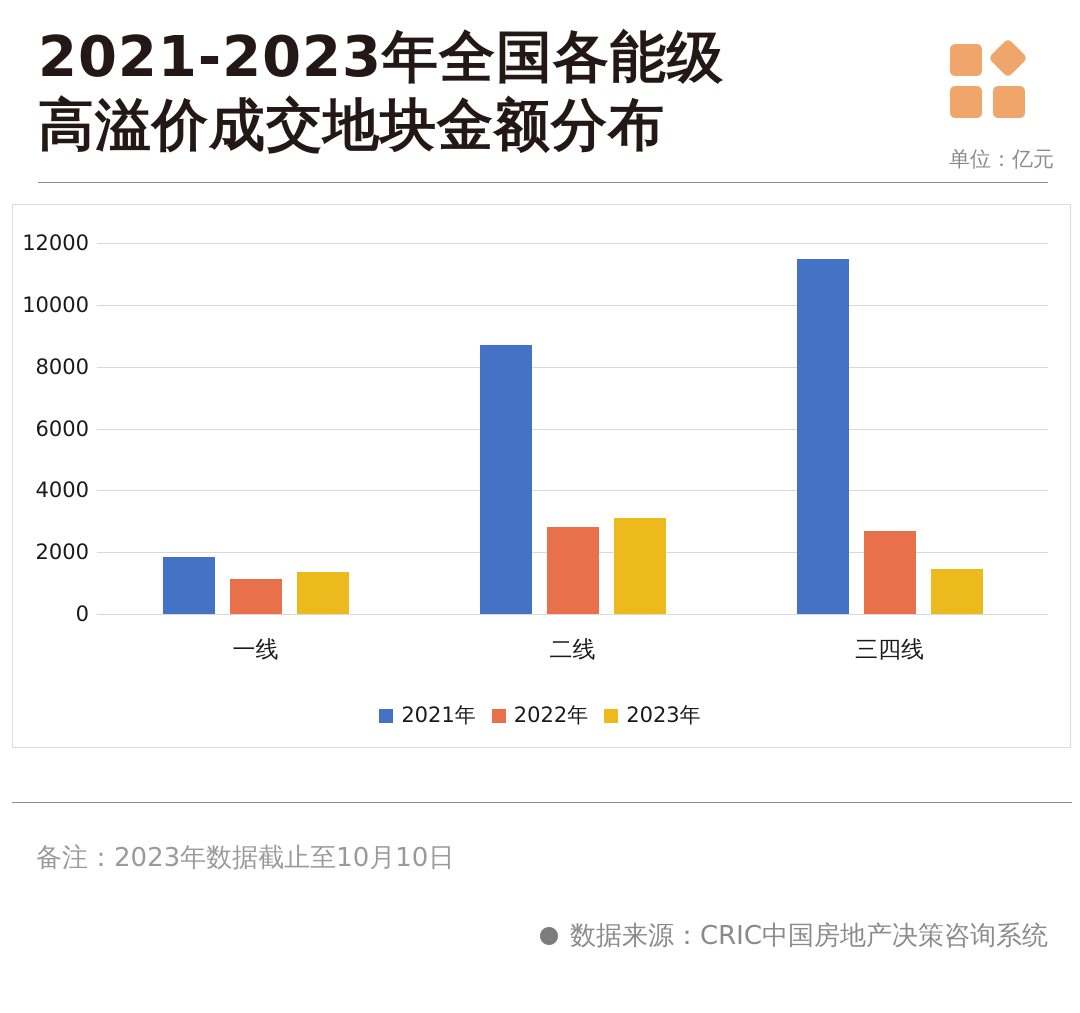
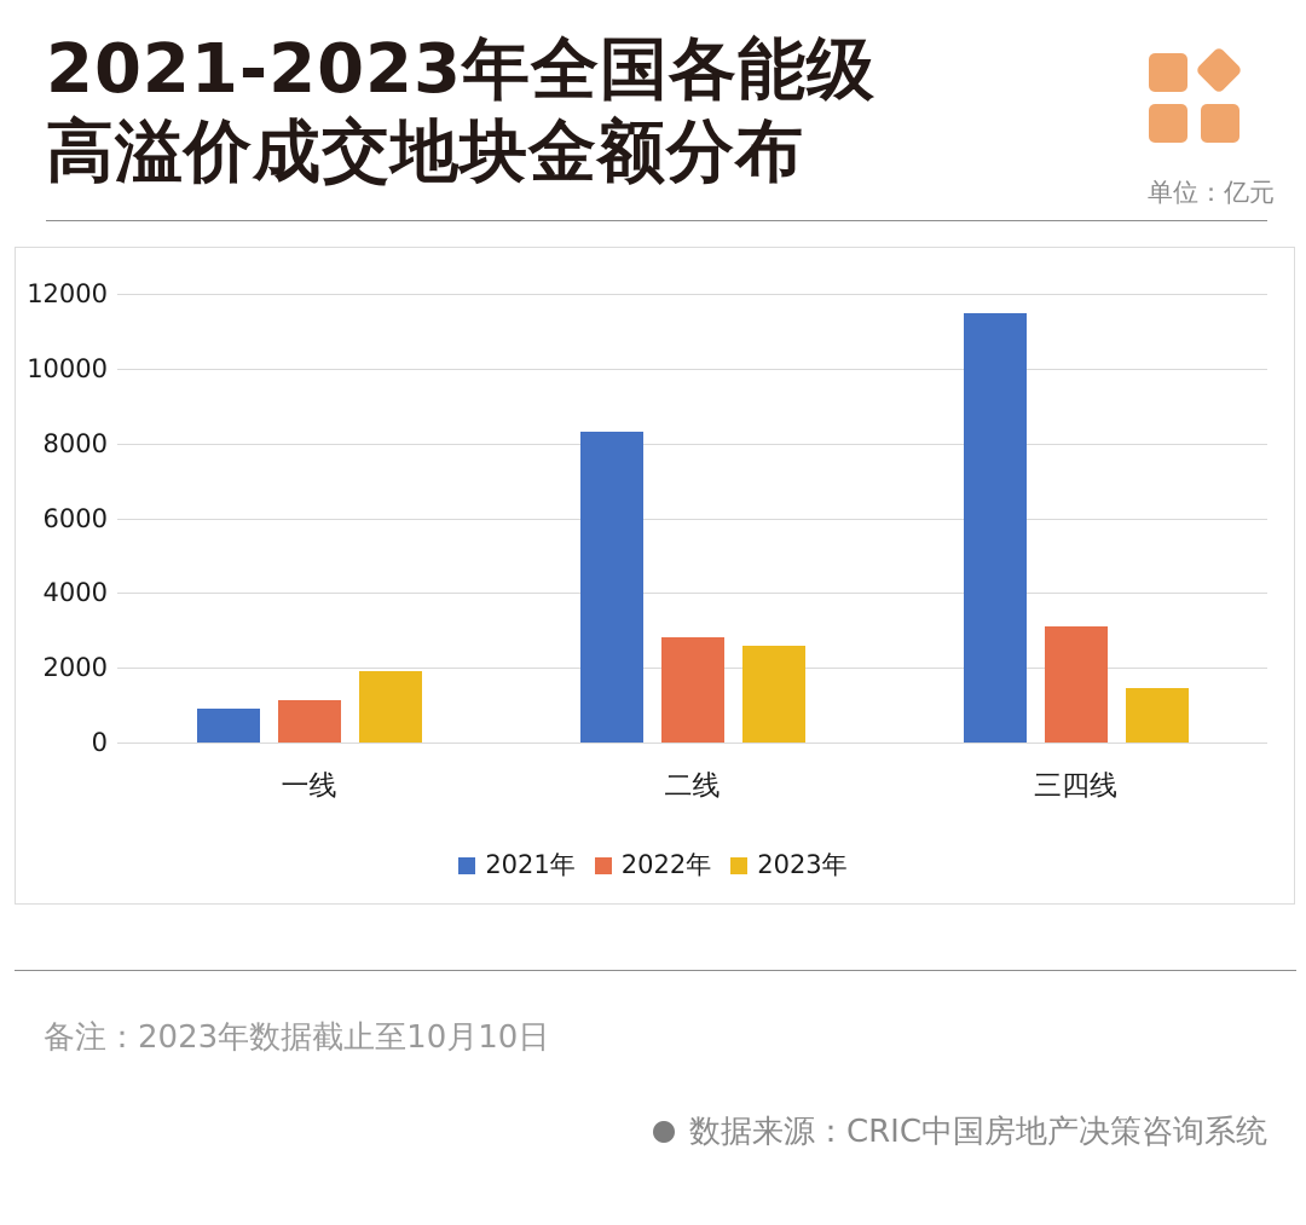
2021年/一线: 1800 -> 900
2023年/一线: 1400 -> 1900
2021年/二线: 8700 -> 8300
2023年/二线: 3100 -> 2600
2022年/三四线: 2700 -> 3100
